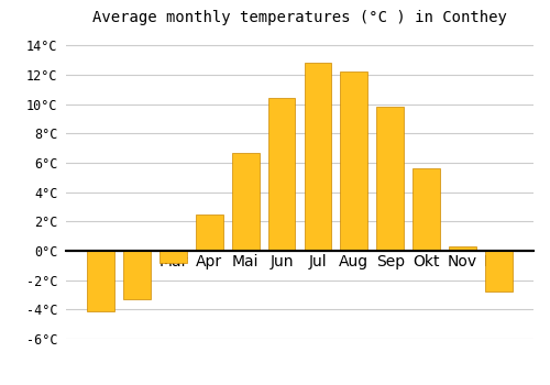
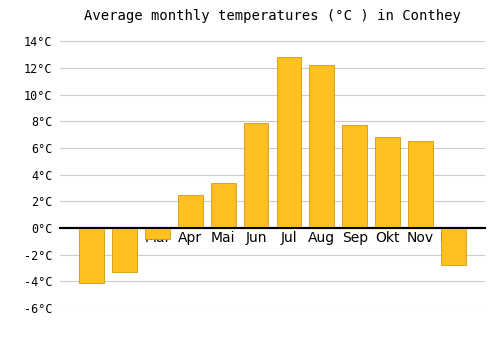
Mai: 6.7°C -> 3.4°C
Jun: 10.4°C -> 7.9°C
Sep: 9.8°C -> 7.7°C
Okt: 5.6°C -> 6.8°C
Nov: 0.3°C -> 6.5°C
